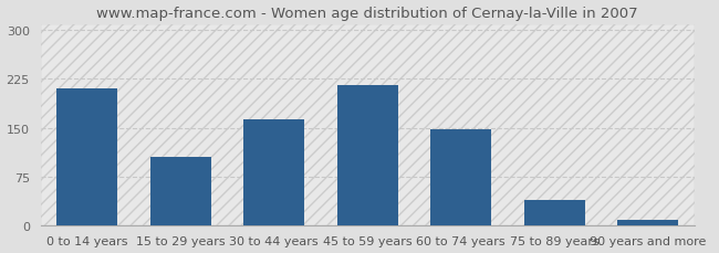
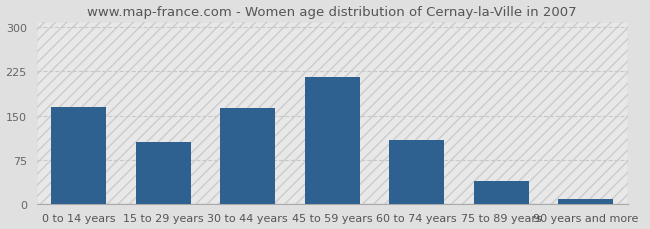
0 to 14 years: 210 -> 165
60 to 74 years: 148 -> 108
